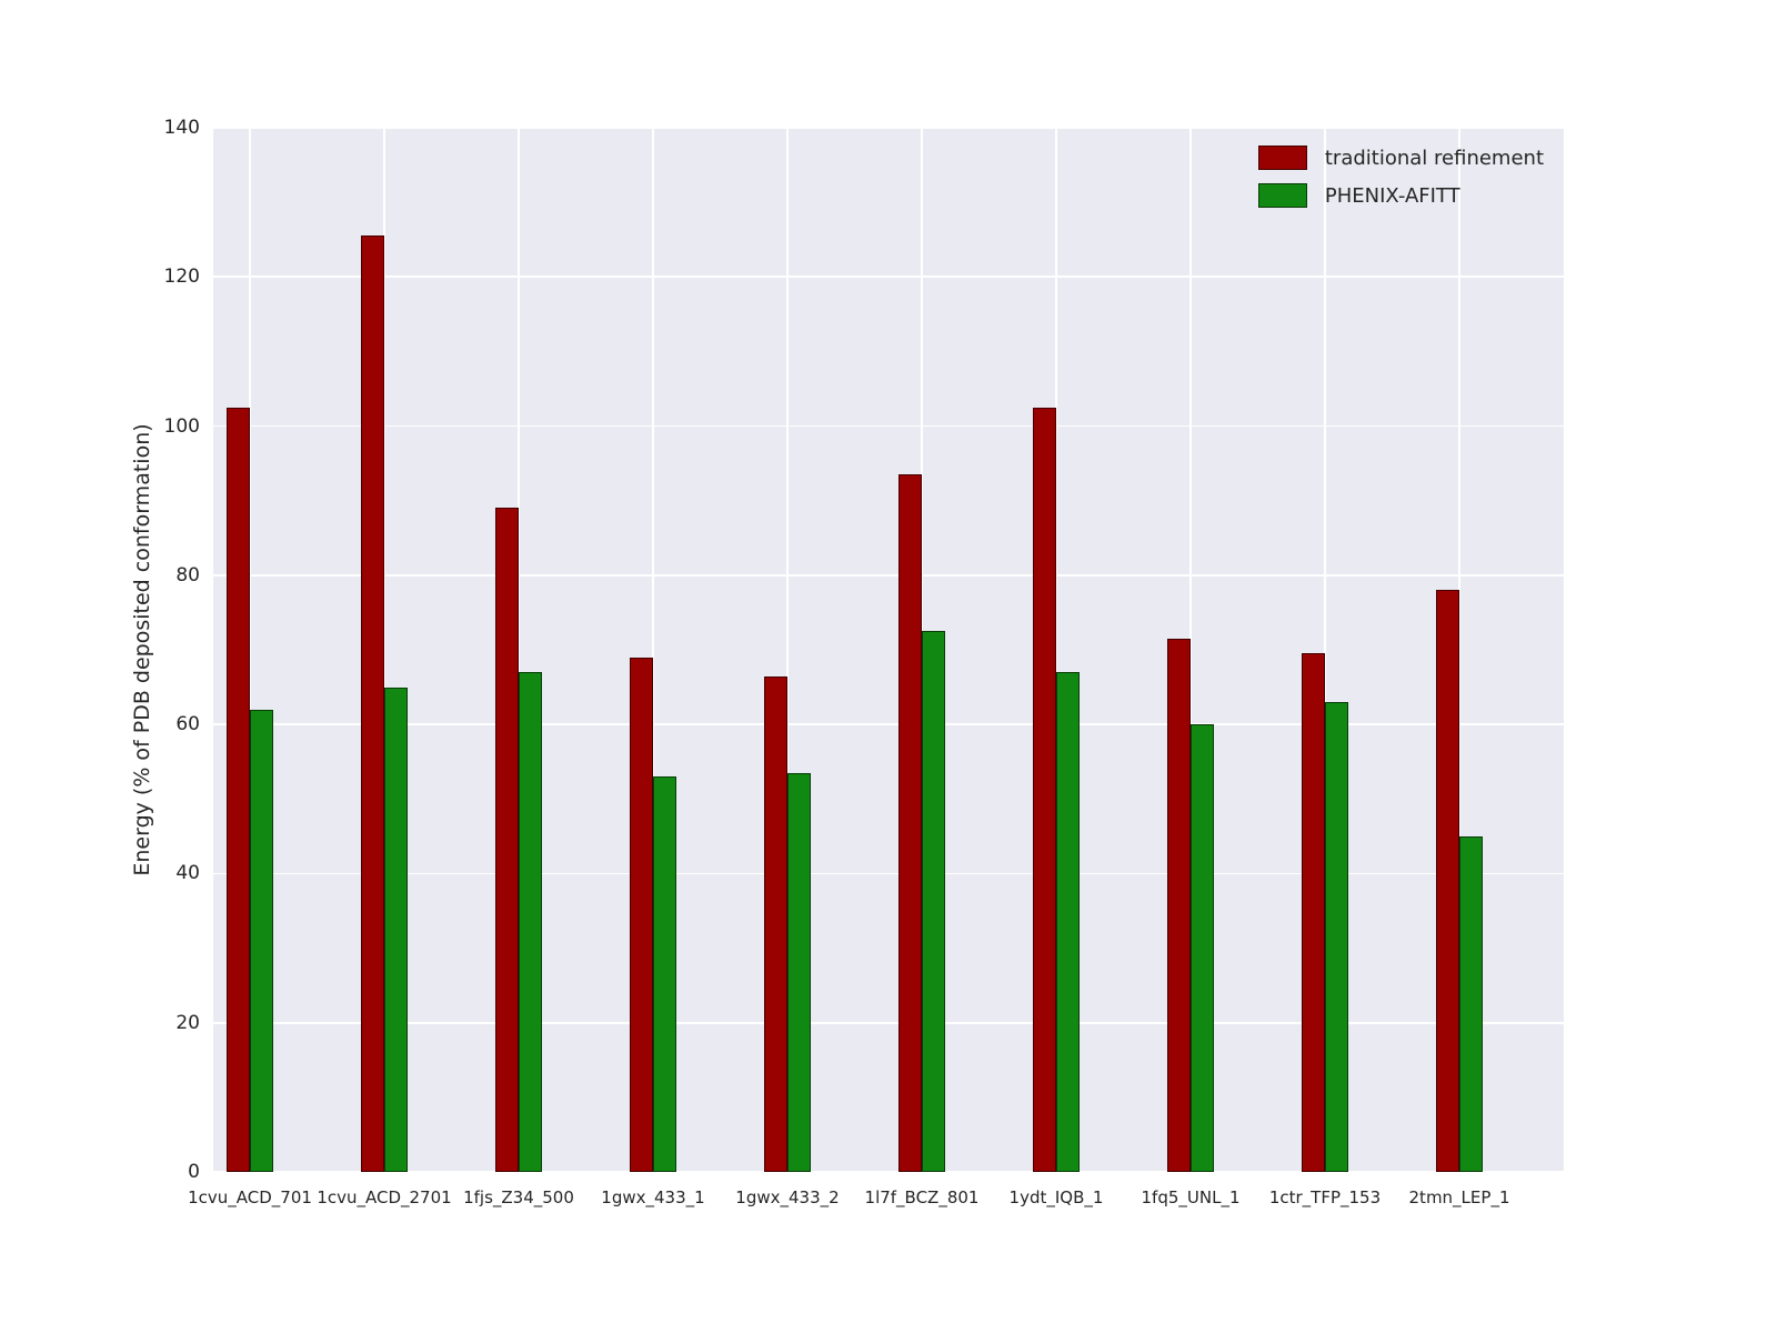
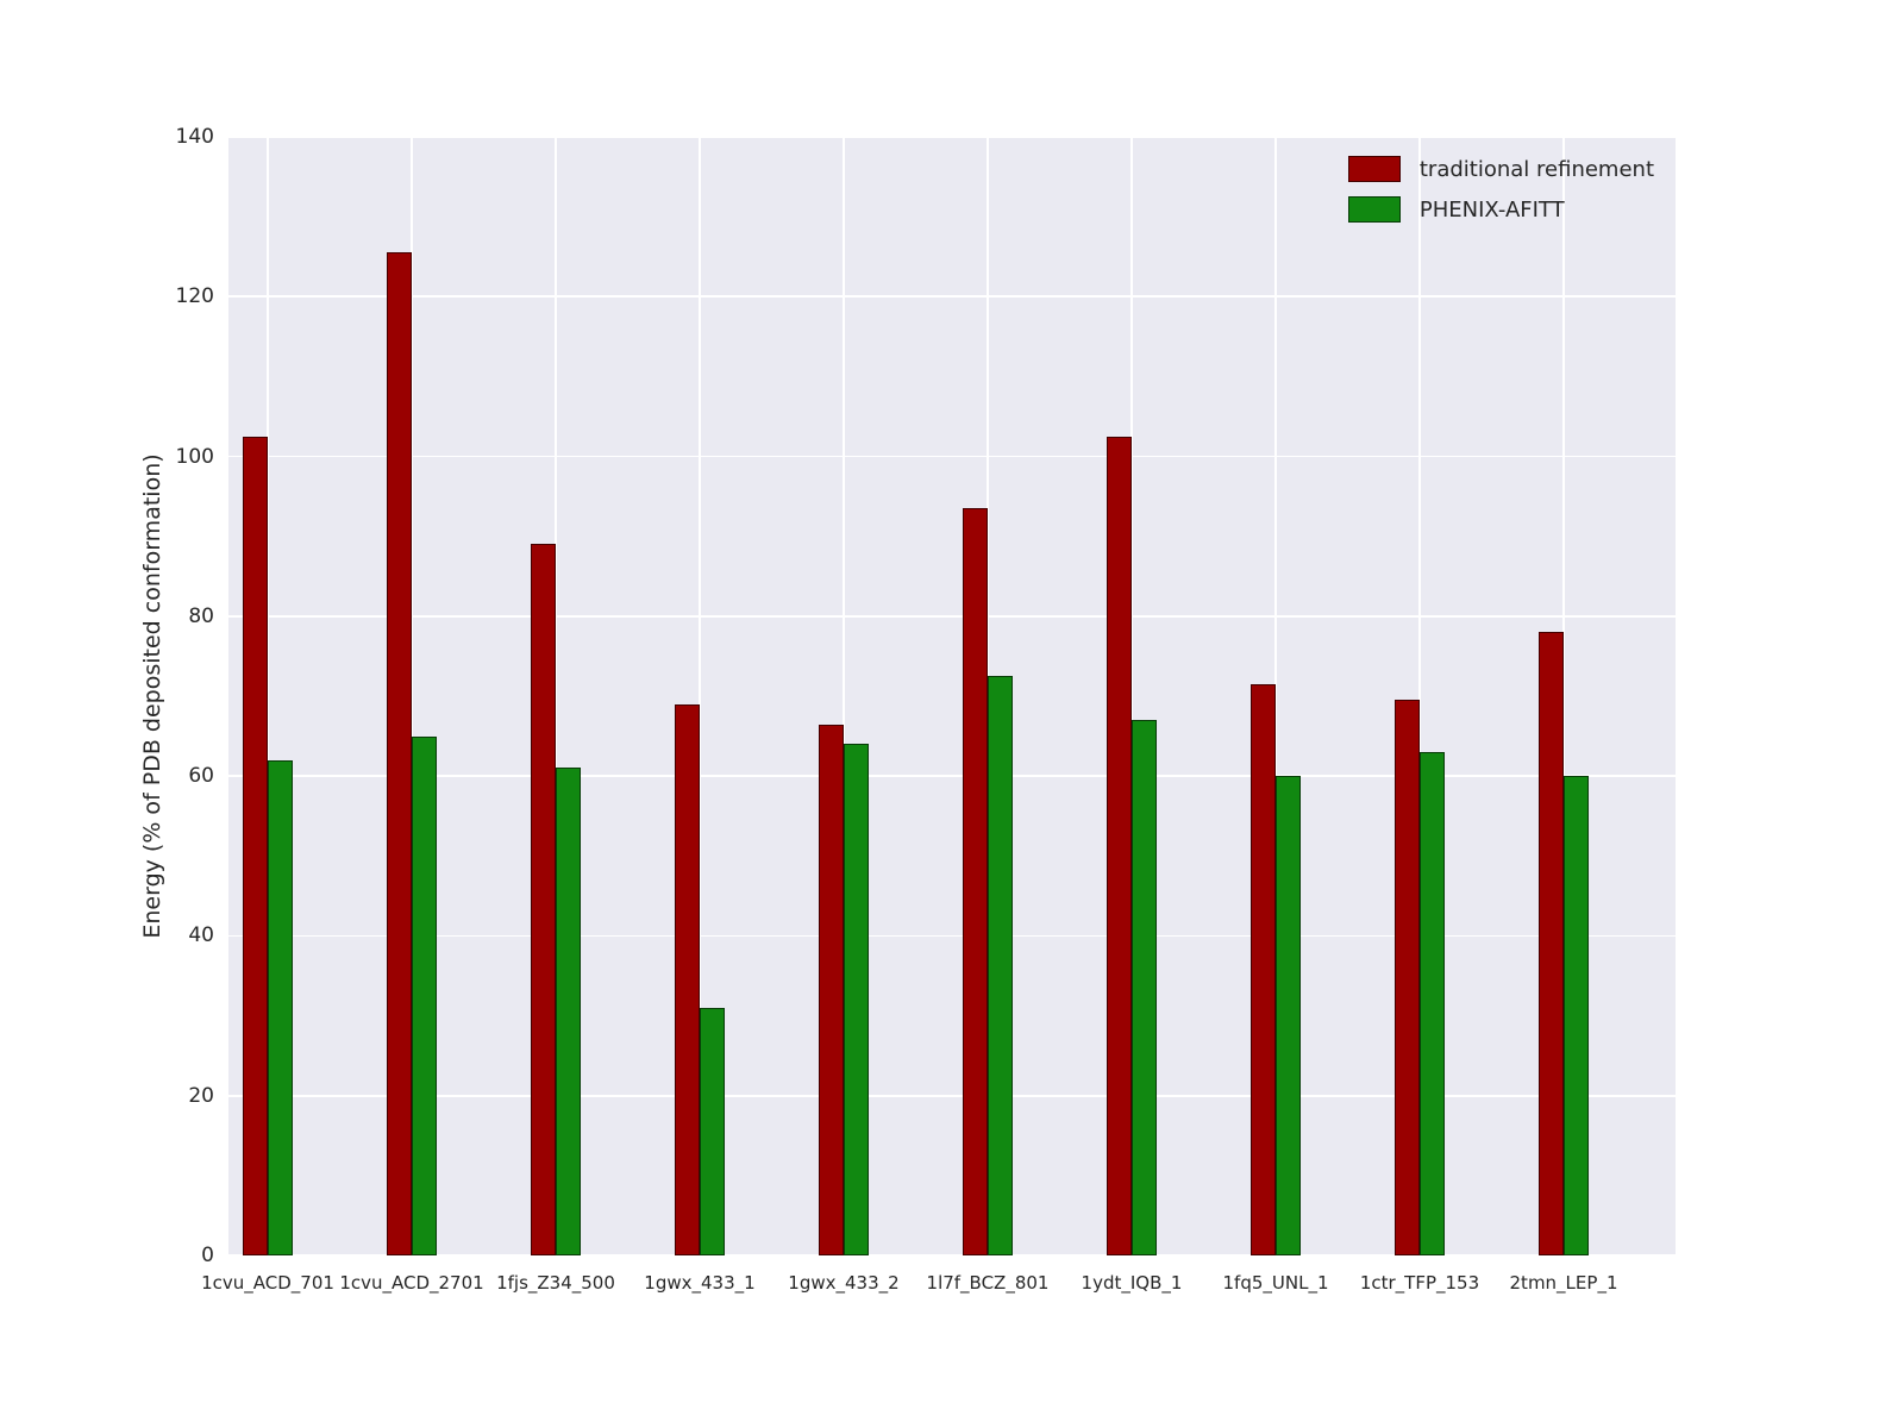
PHENIX-AFITT/1fjs_Z34_500: 67 -> 61
PHENIX-AFITT/1gwx_433_1: 53 -> 31
PHENIX-AFITT/1gwx_433_2: 54 -> 64
PHENIX-AFITT/2tmn_LEP_1: 45 -> 60
